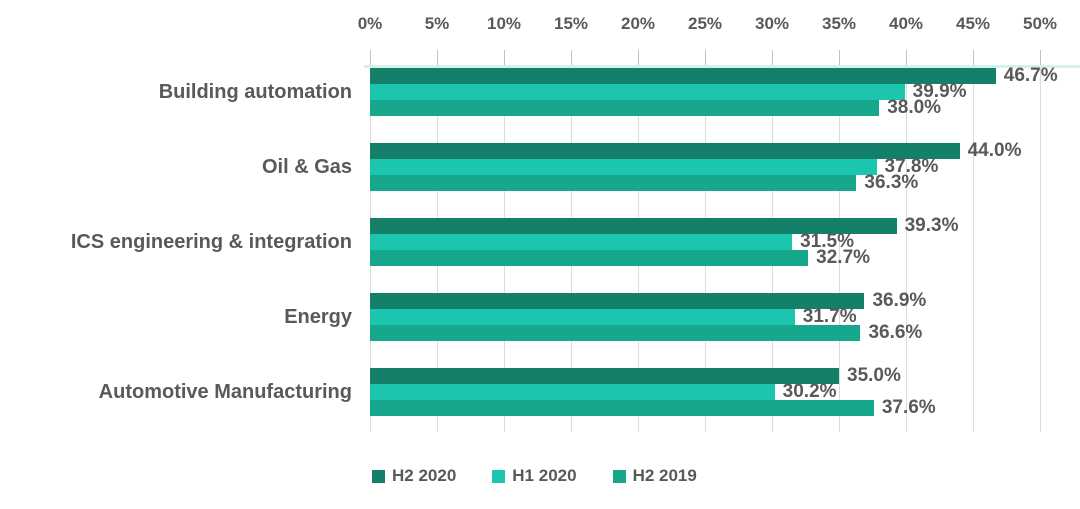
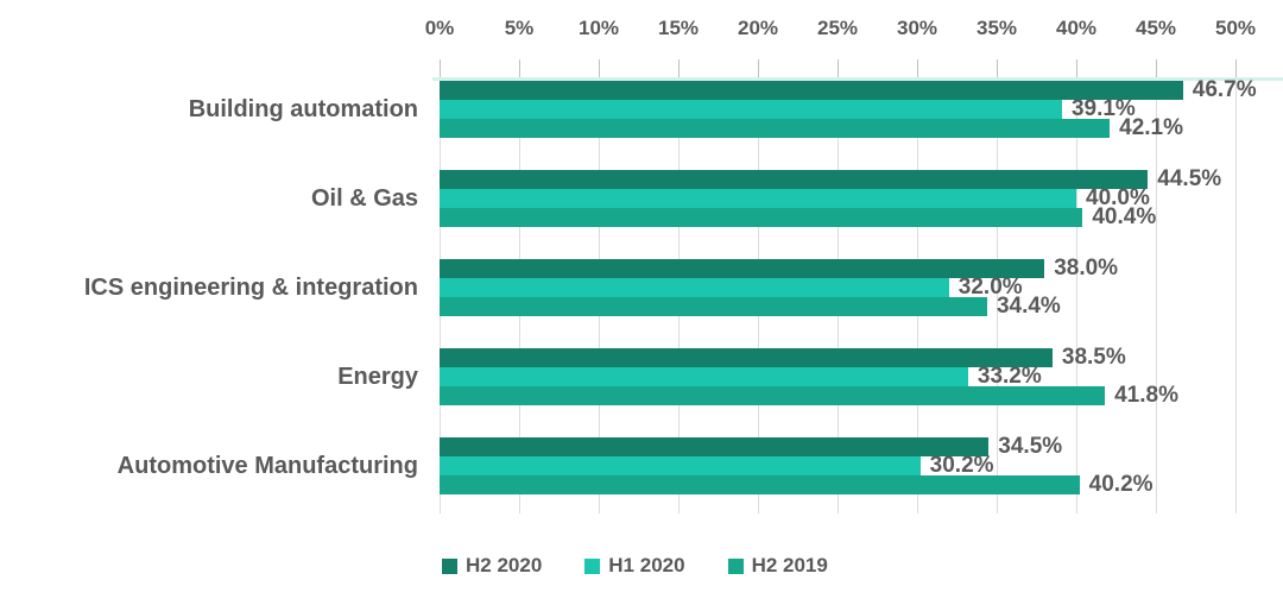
H1 2020/Building automation: 39.9% -> 39.1%
H2 2019/Building automation: 38.0% -> 42.1%
H2 2020/Oil & Gas: 44.0% -> 44.5%
H1 2020/Oil & Gas: 37.8% -> 40.0%
H2 2019/Oil & Gas: 36.3% -> 40.4%
H2 2020/ICS engineering & integration: 39.3% -> 38.0%
H1 2020/ICS engineering & integration: 31.5% -> 32.0%
H2 2019/ICS engineering & integration: 32.7% -> 34.4%
H2 2020/Energy: 36.9% -> 38.5%
H1 2020/Energy: 31.7% -> 33.2%
H2 2019/Energy: 36.6% -> 41.8%
H2 2020/Automotive Manufacturing: 35.0% -> 34.5%
H2 2019/Automotive Manufacturing: 37.6% -> 40.2%
